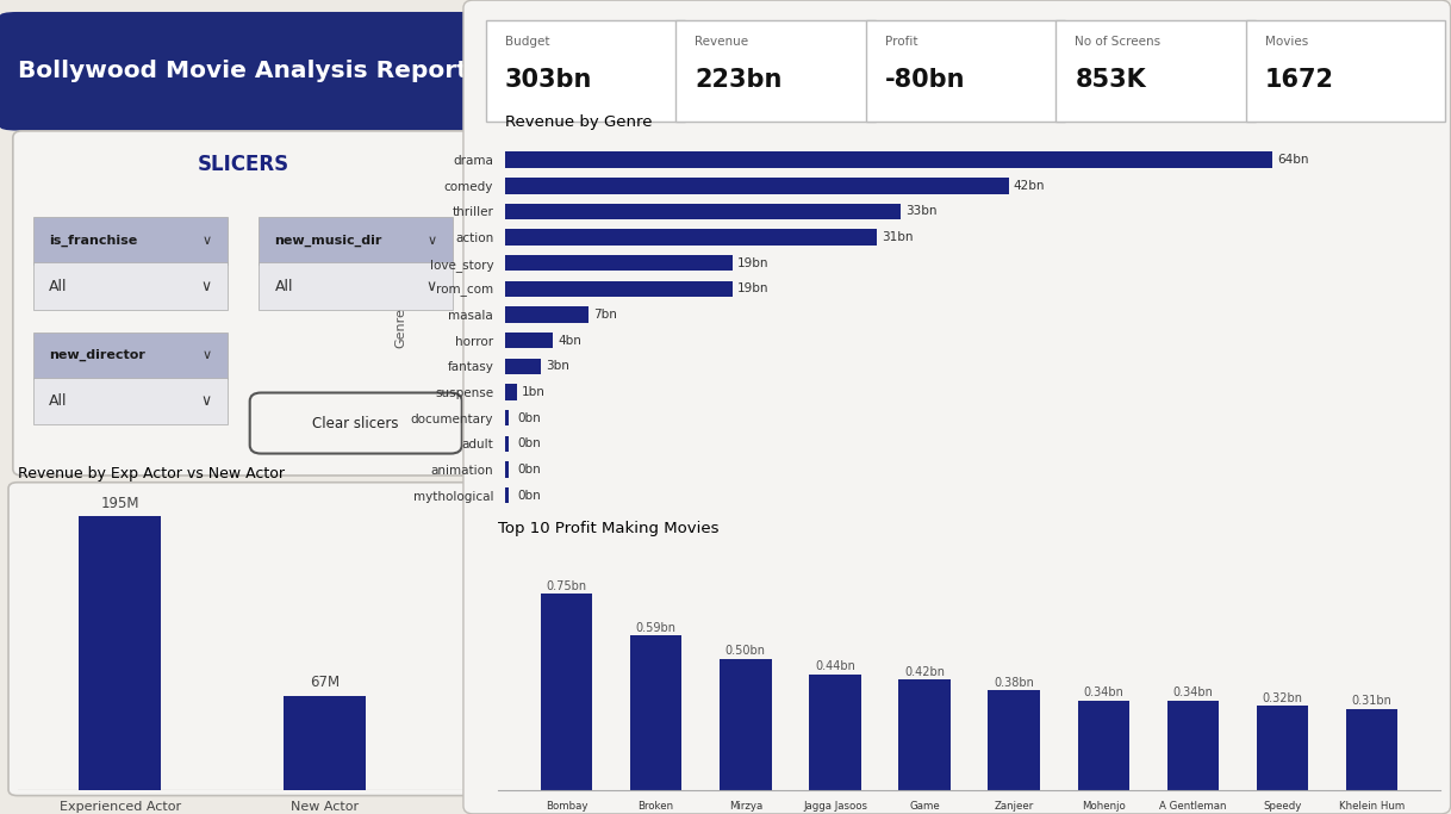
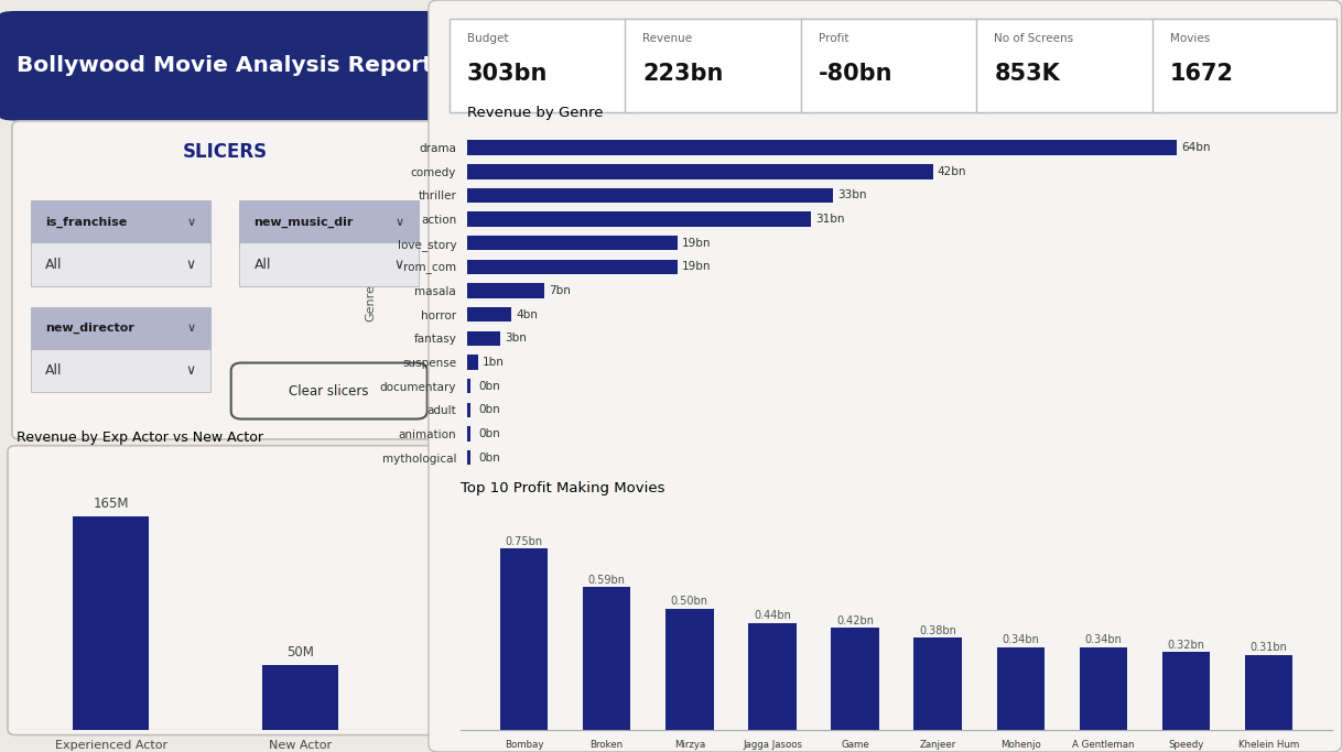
Revenue by Exp Actor vs New Actor/Experienced Actor: 195M -> 165M
Revenue by Exp Actor vs New Actor/New Actor: 67M -> 50M
